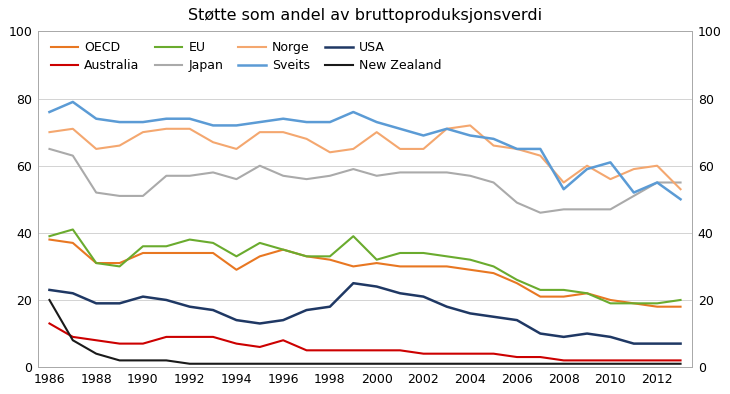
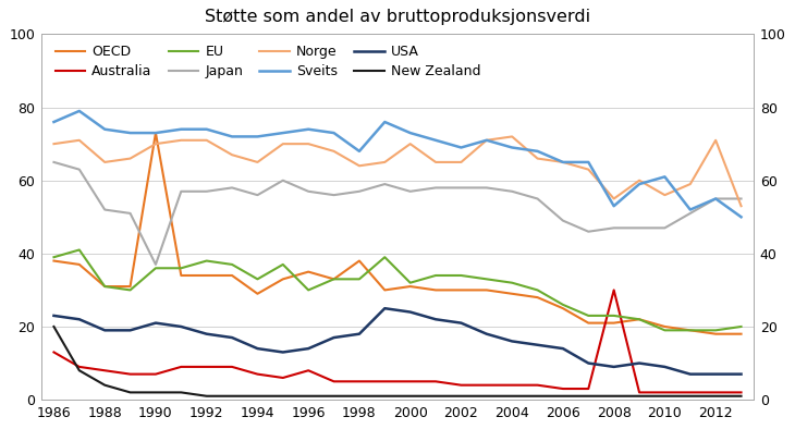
OECD/1990: 34 -> 73
Japan/1990: 51 -> 37
EU/1996: 35 -> 30
OECD/1998: 32 -> 38
Sveits/1998: 73 -> 68
Australia/2008: 2 -> 30
Norge/2012: 60 -> 71
